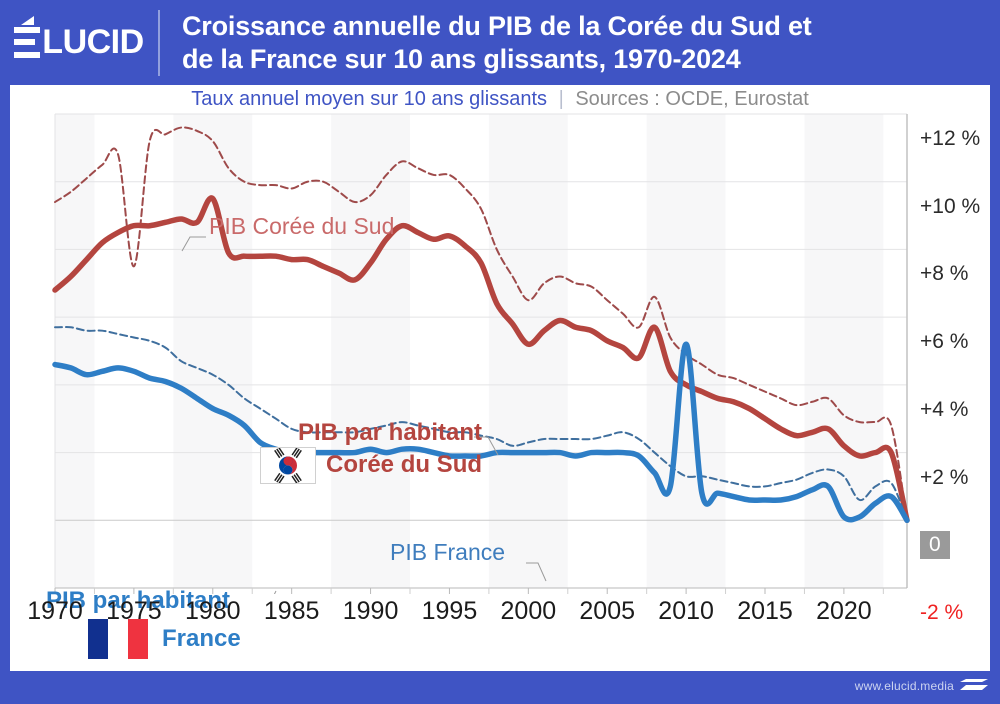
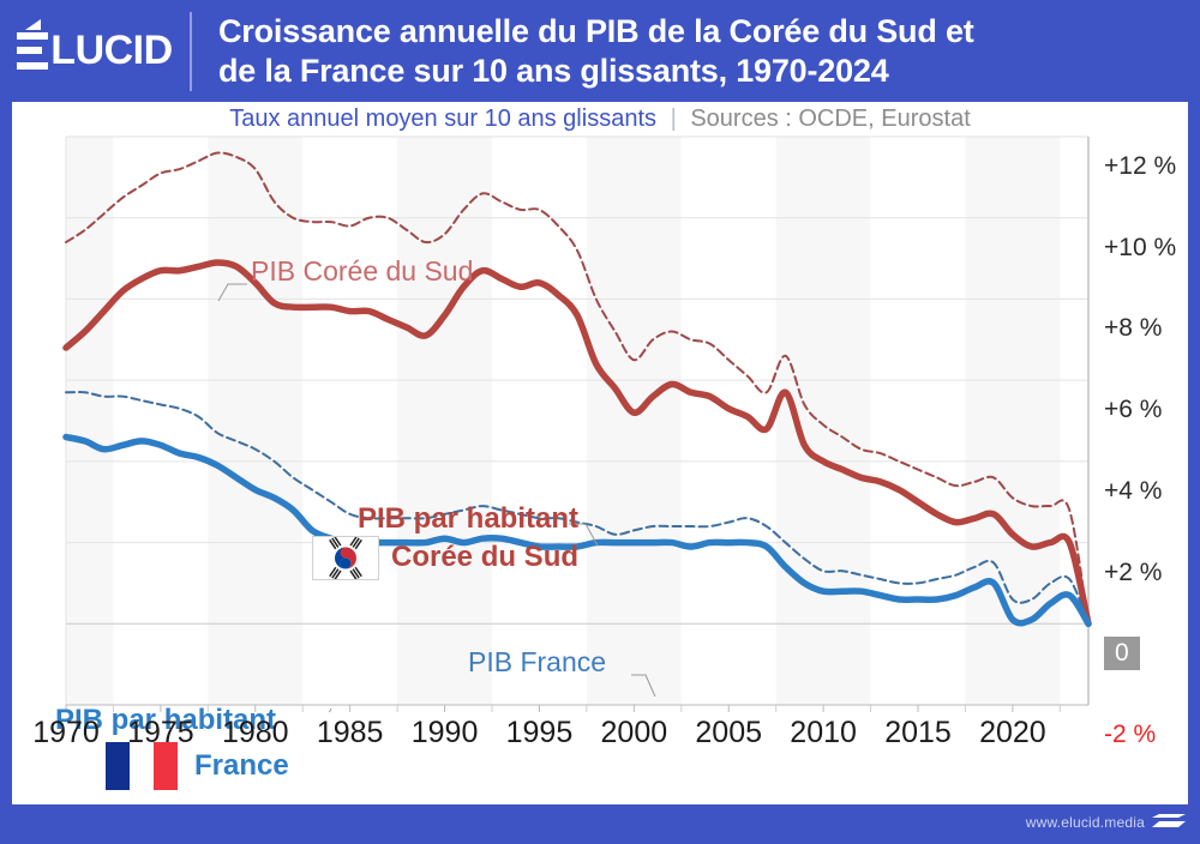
PIB Corée du Sud/1975: 7.5% -> 11.1%
PIB par habitant Corée du Sud/1980: 9.5% -> 8.4%
PIB par habitant France/2010: 5.2% -> 0.8%
PIB France/2020: 1.3% -> 0.6%
